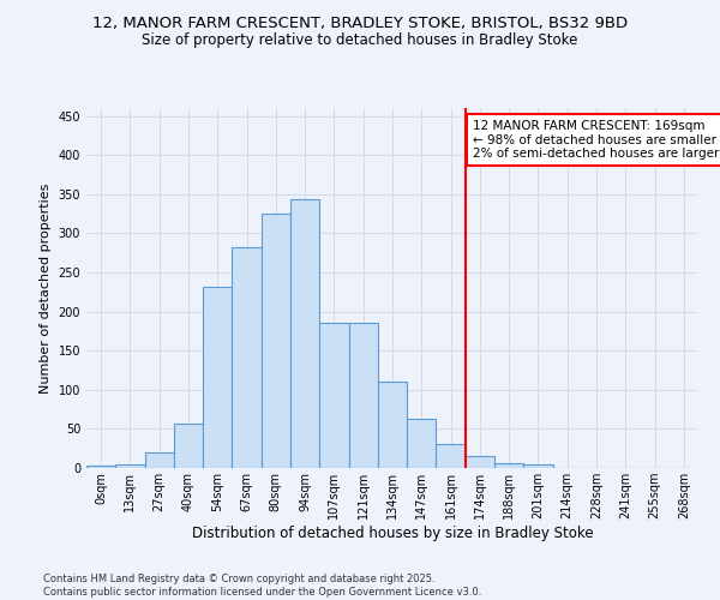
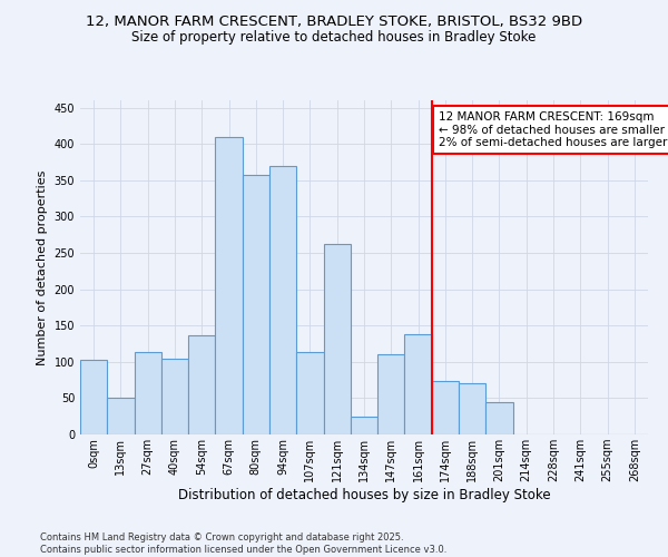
0sqm: 3 -> 102
13sqm: 5 -> 50
27sqm: 20 -> 114
40sqm: 56 -> 104
54sqm: 232 -> 136
67sqm: 282 -> 410
80sqm: 325 -> 358
94sqm: 343 -> 370
107sqm: 185 -> 114
121sqm: 185 -> 262
134sqm: 111 -> 24
147sqm: 63 -> 110
161sqm: 31 -> 138
174sqm: 16 -> 74
188sqm: 6 -> 70
201sqm: 4 -> 44
